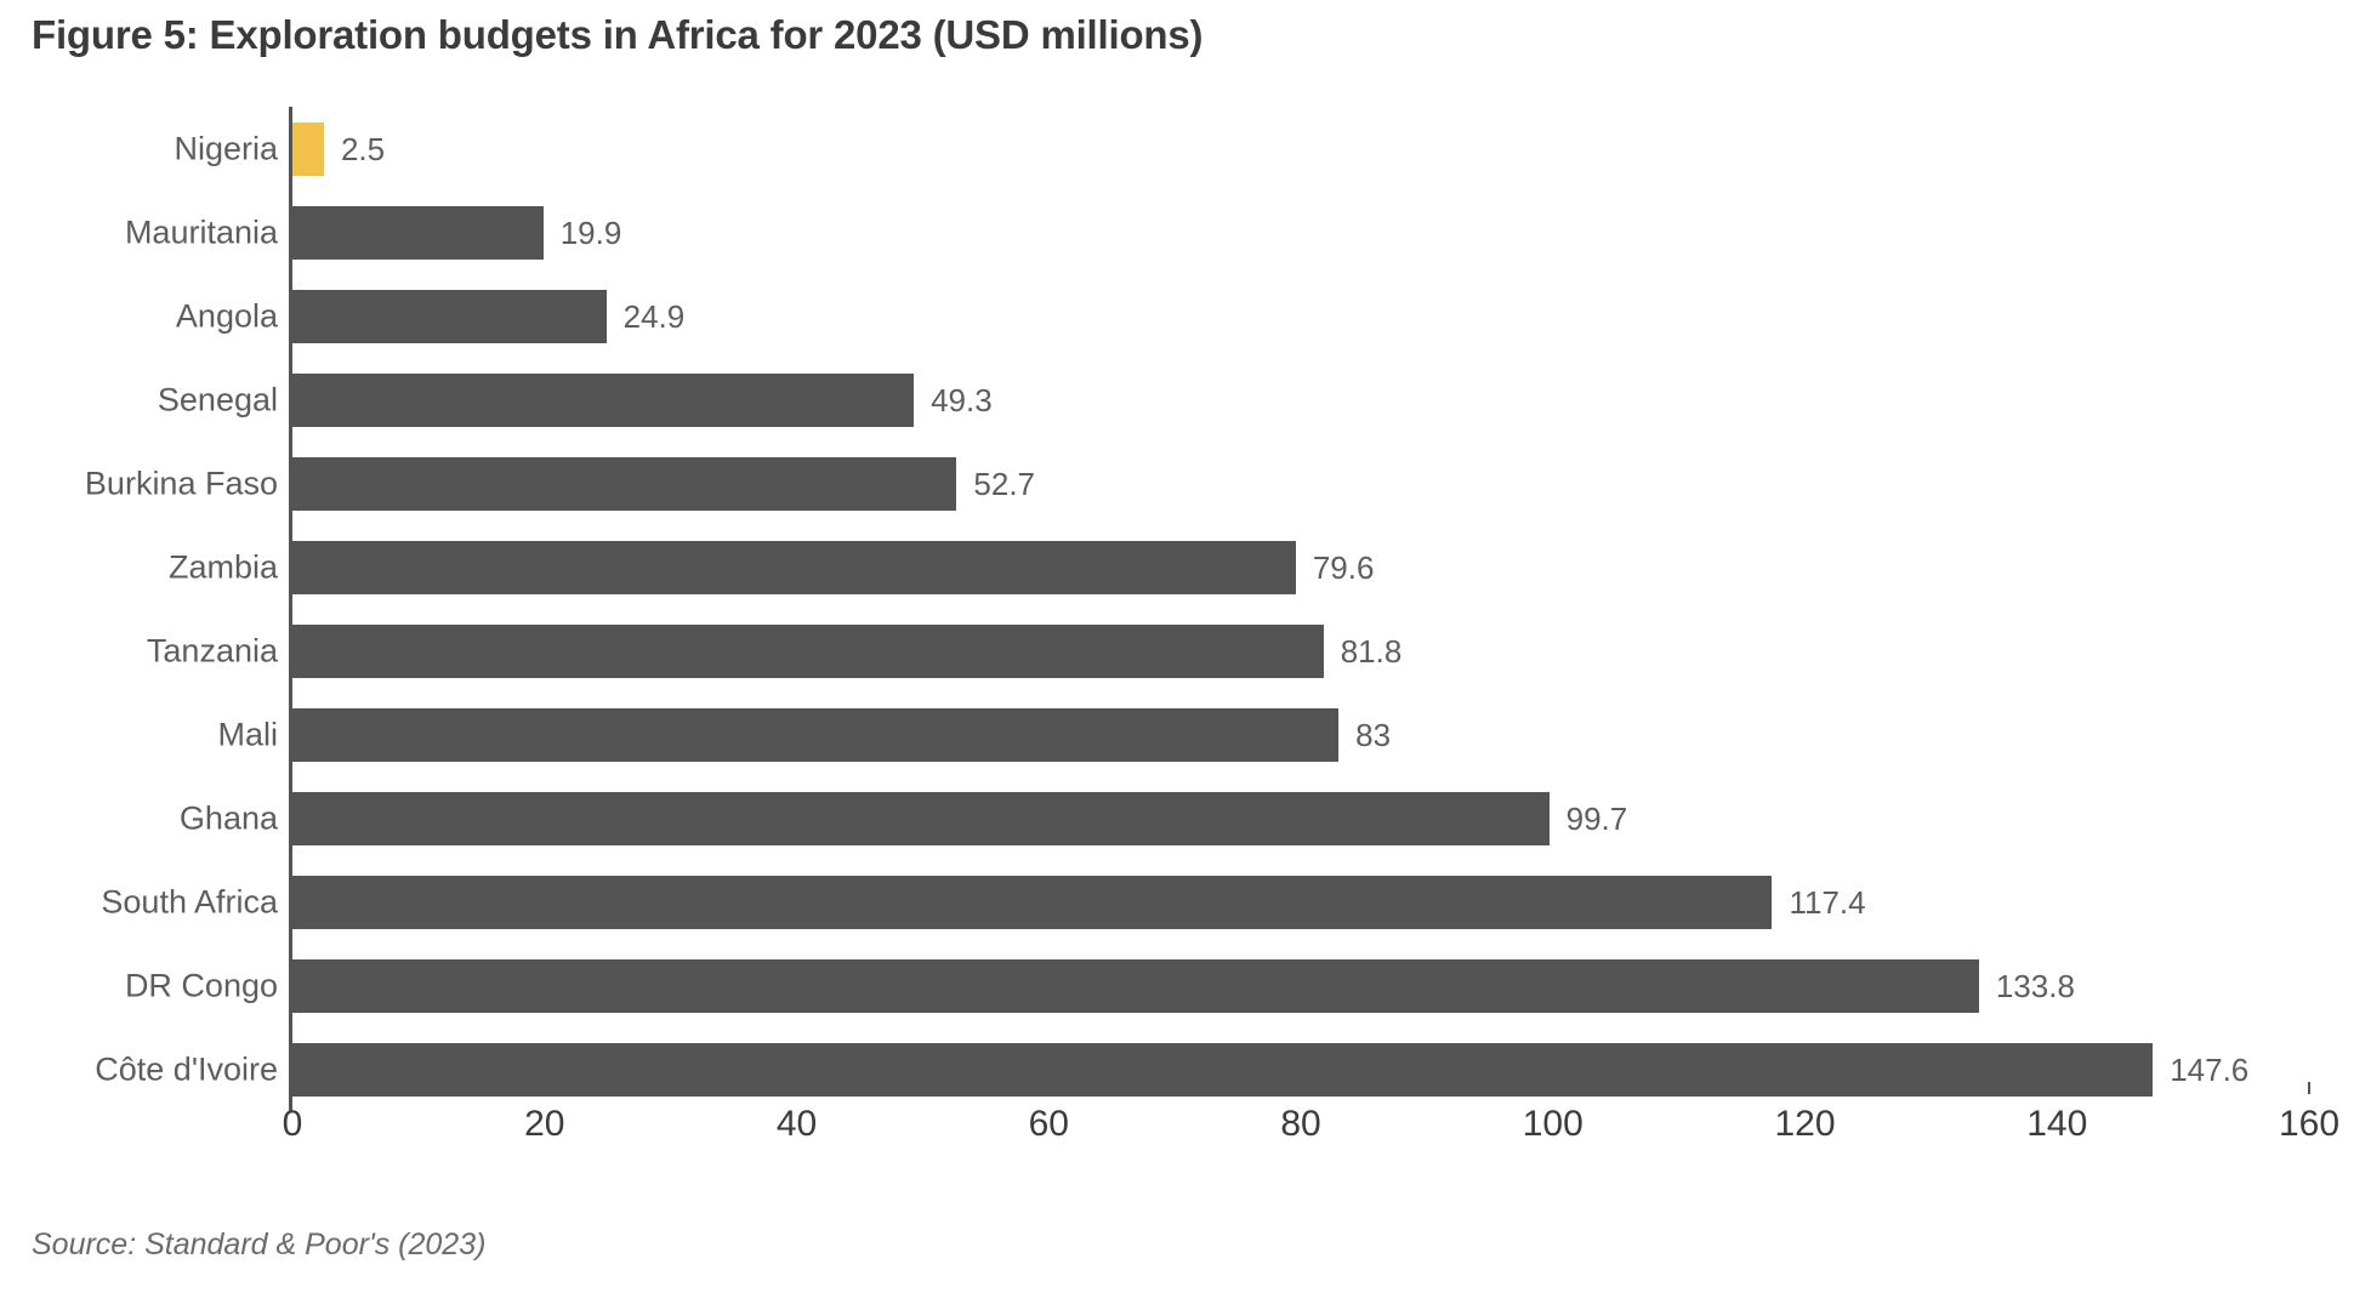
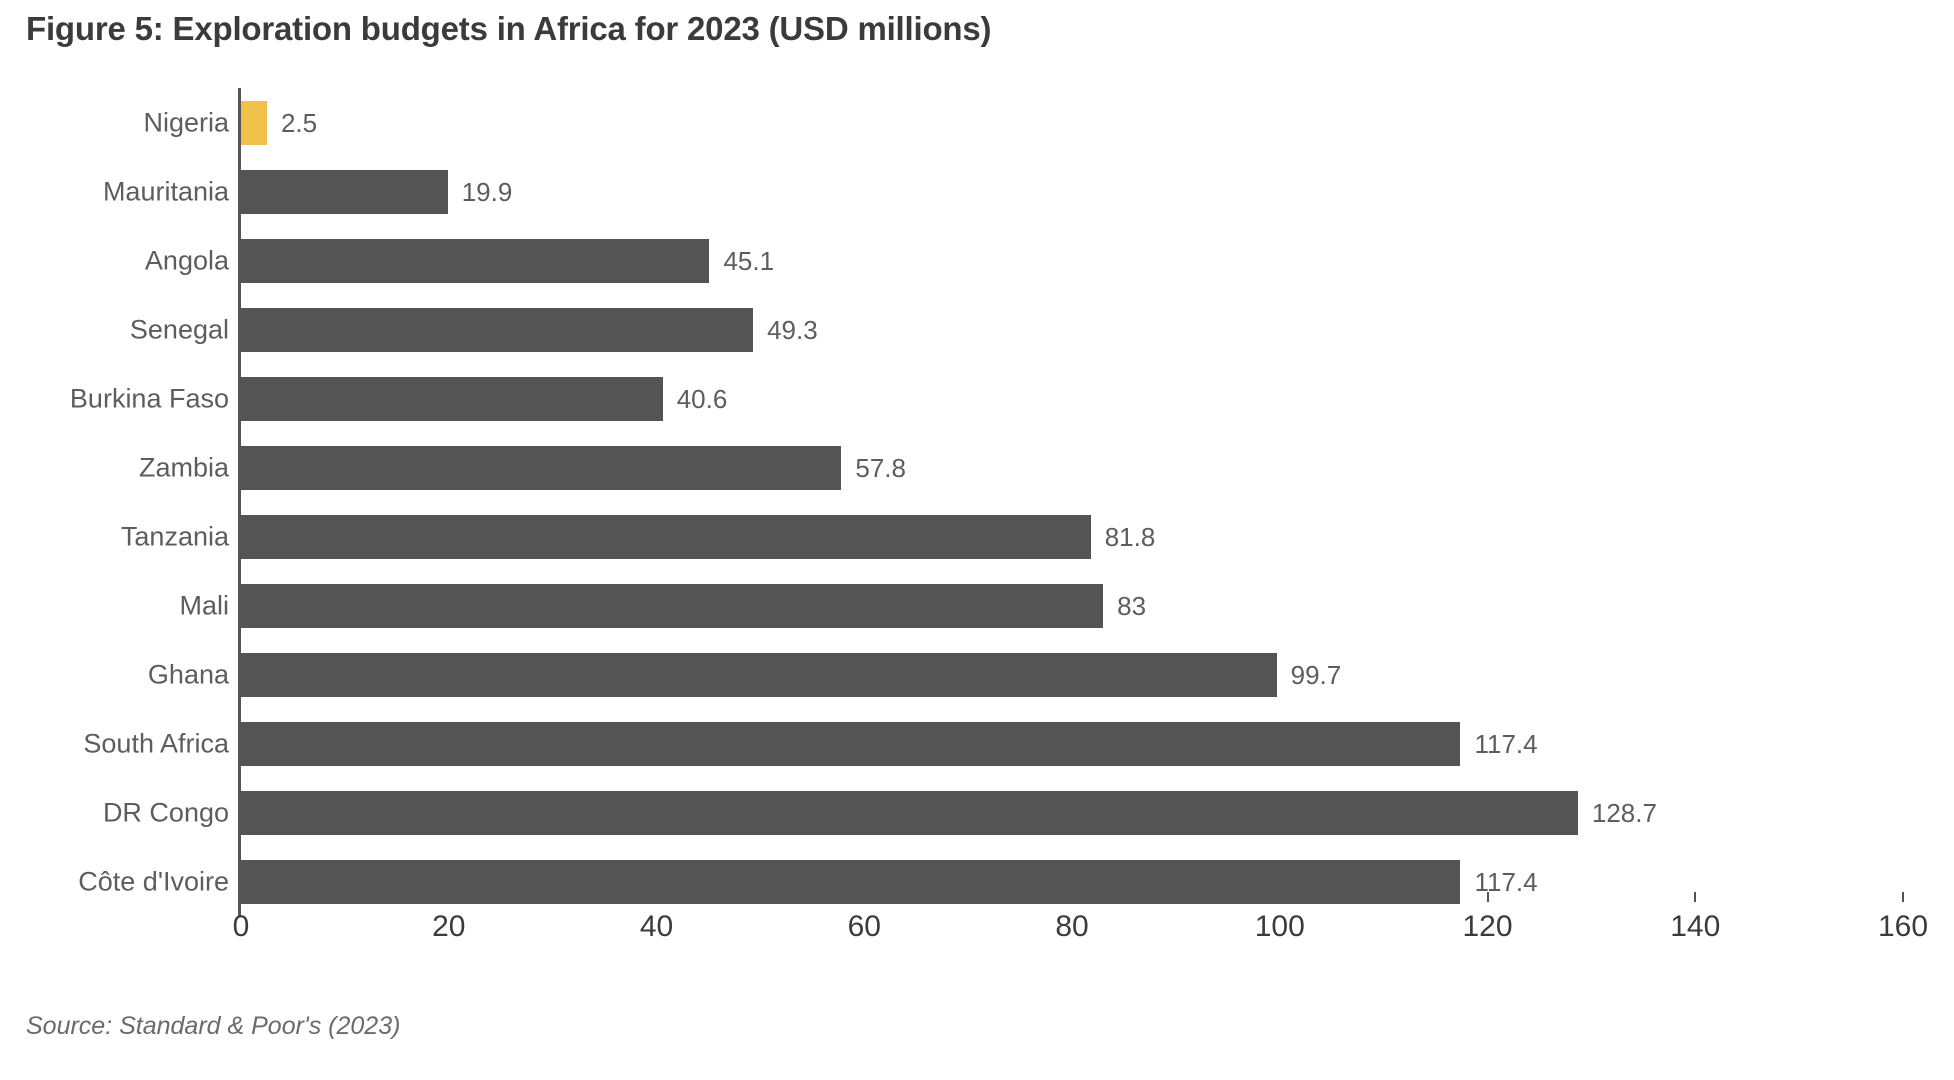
Angola: 24.9 -> 45.1
Burkina Faso: 52.7 -> 40.6
Zambia: 79.6 -> 57.8
DR Congo: 133.8 -> 128.7
Côte d'Ivoire: 147.6 -> 117.4
